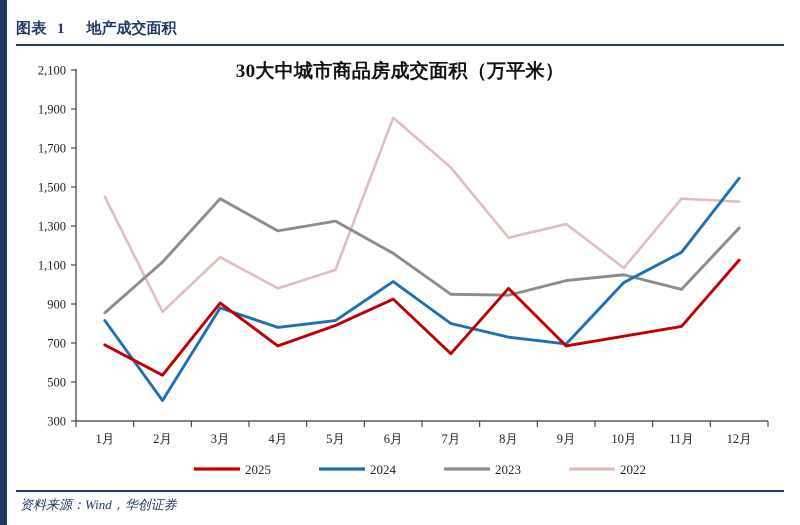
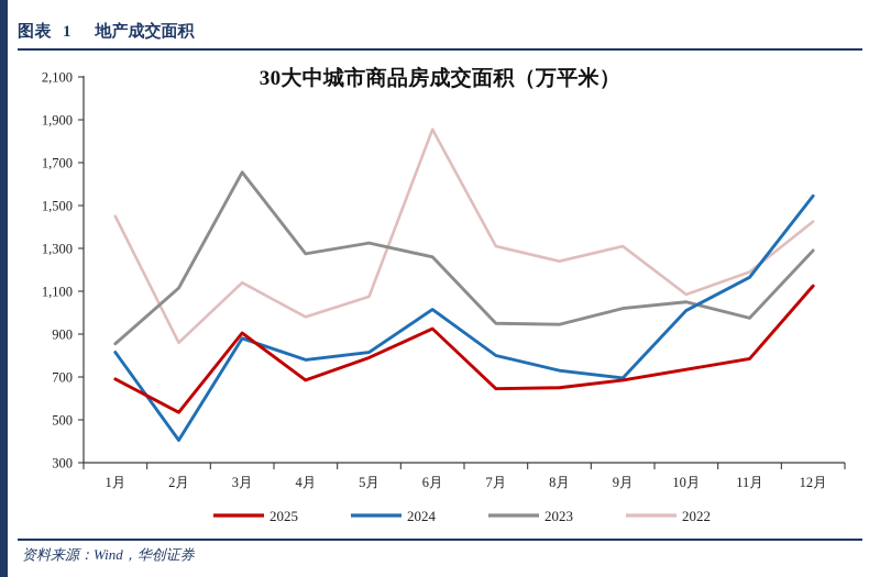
2023/3月: 1440 -> 1660
2023/6月: 1160 -> 1260
2022/7月: 1600 -> 1310
2025/8月: 980 -> 650
2022/11月: 1440 -> 1190
